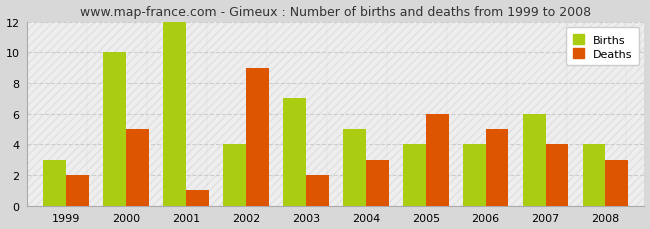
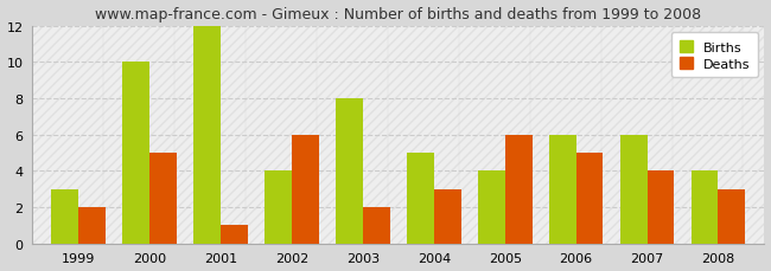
Deaths/2002: 9 -> 6
Births/2003: 7 -> 8
Births/2006: 4 -> 6
